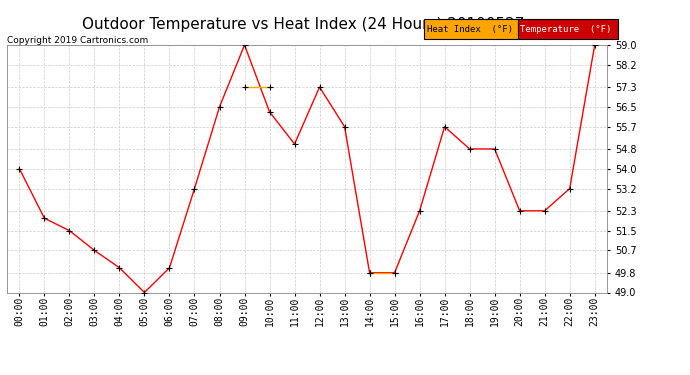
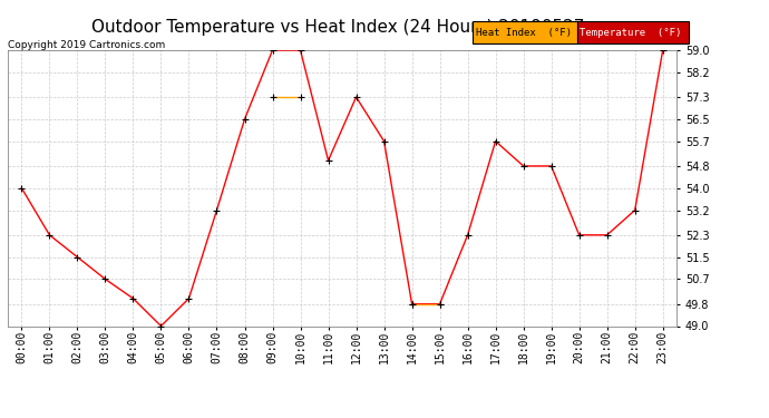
01:00: 52.0 -> 52.3
10:00: 56.3 -> 59.0
